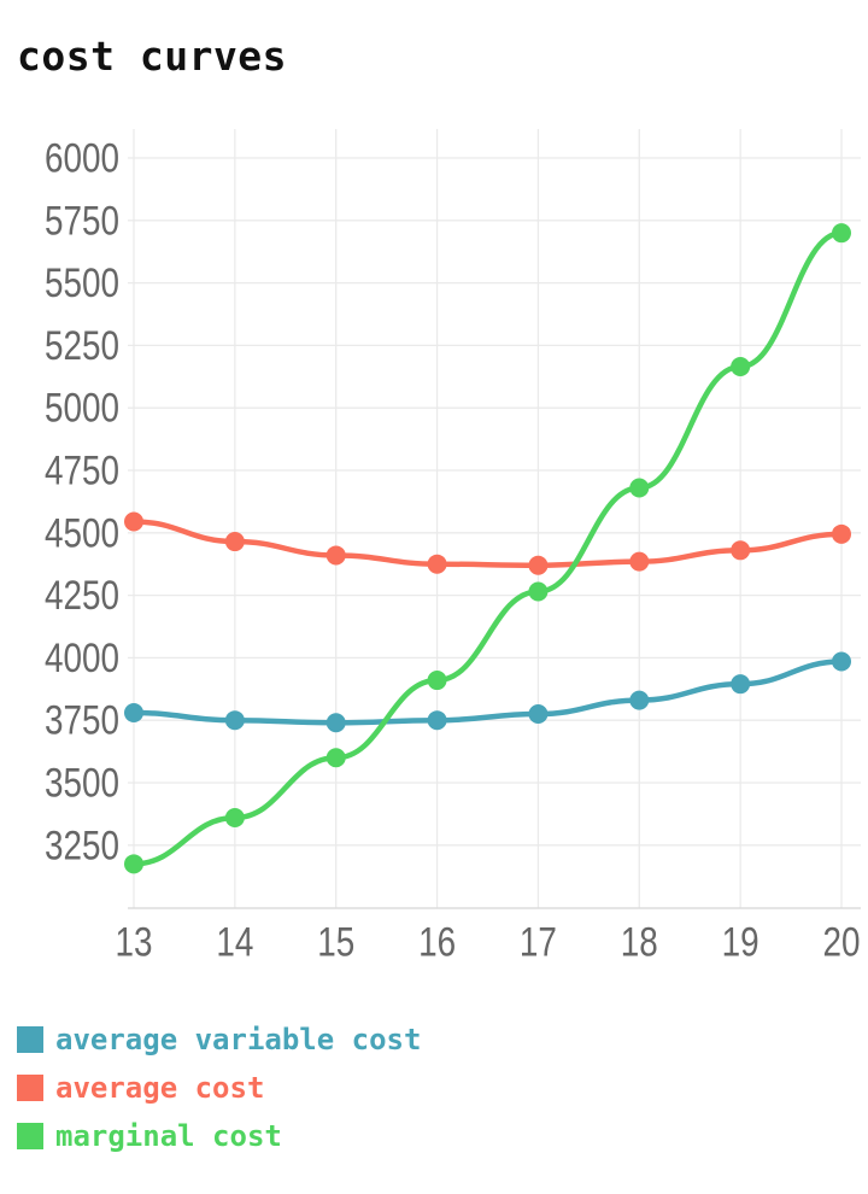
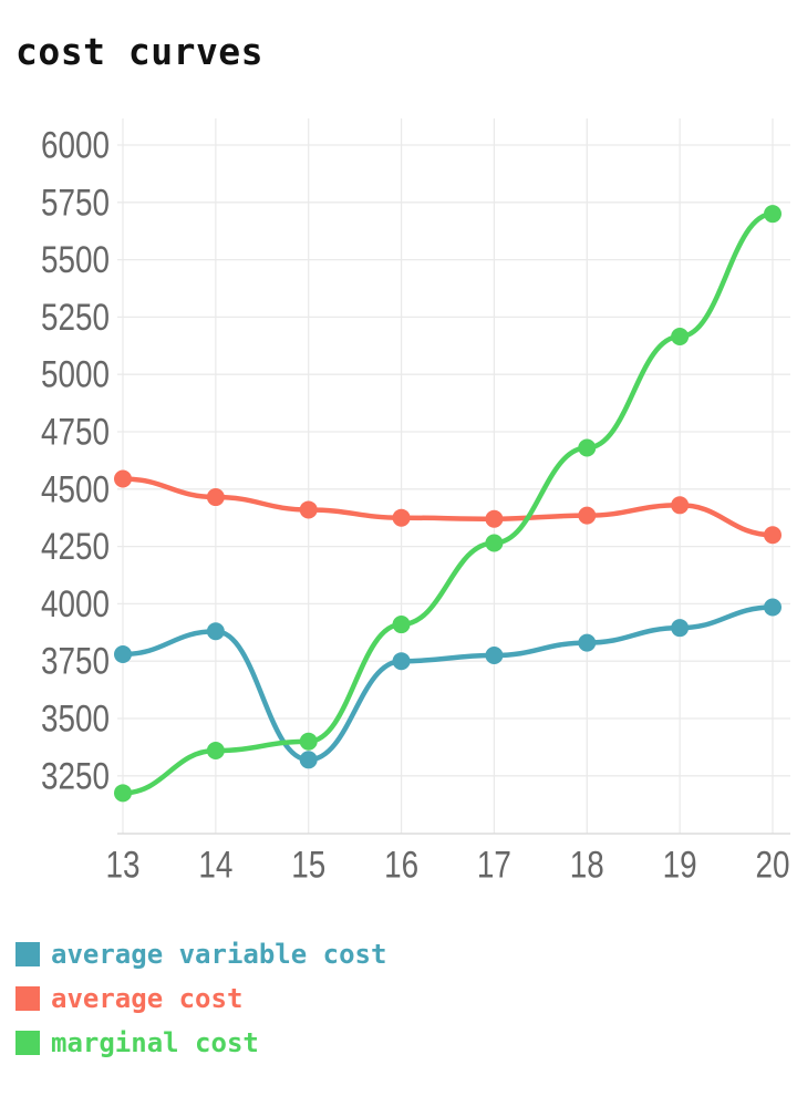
average variable cost/14: 3750 -> 3880
average variable cost/15: 3740 -> 3320
marginal cost/15: 3600 -> 3400
average cost/20: 4500 -> 4300
